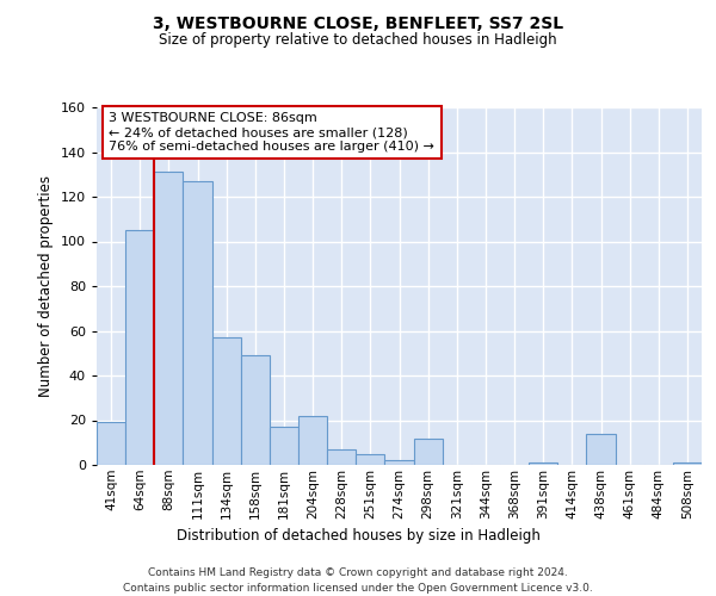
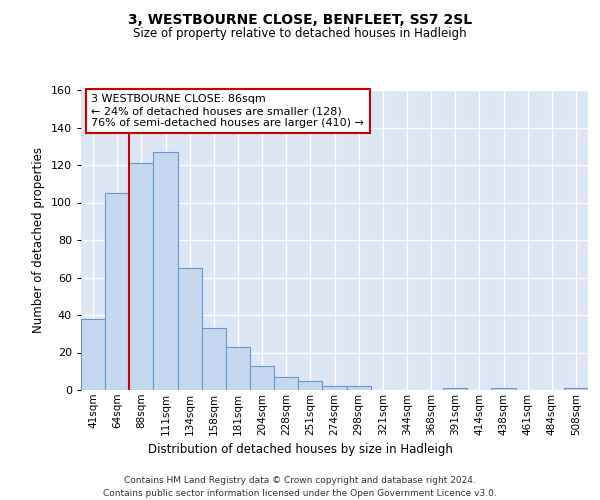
41sqm: 19 -> 38
88sqm: 131 -> 121
134sqm: 57 -> 65
158sqm: 49 -> 33
181sqm: 17 -> 23
204sqm: 22 -> 13
298sqm: 12 -> 2
438sqm: 14 -> 1
